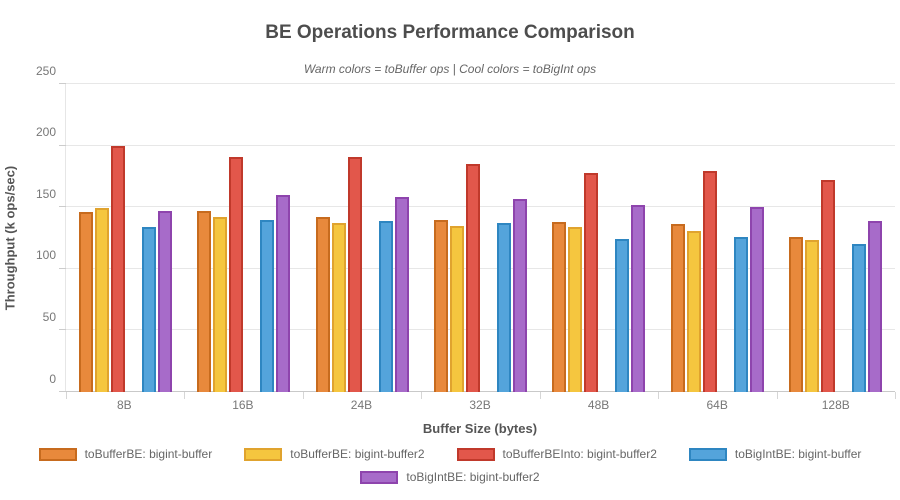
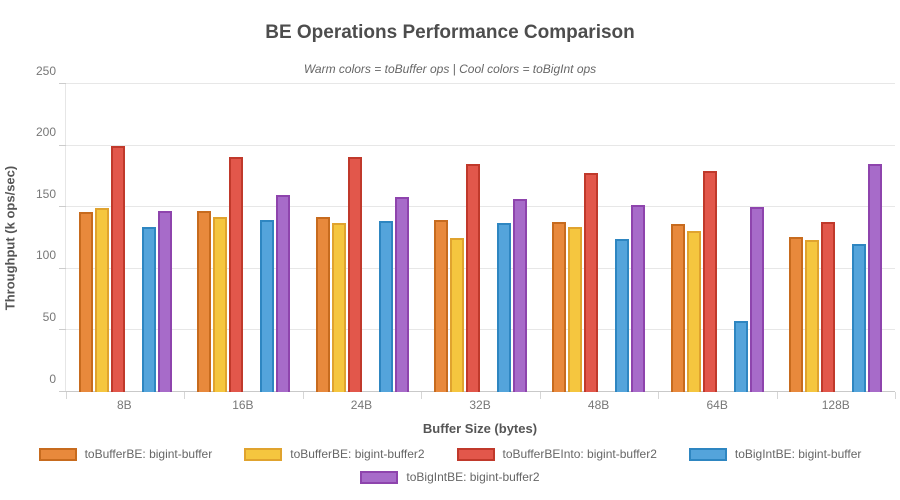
toBufferBE: bigint-buffer2/32B: 135 -> 125
toBigIntBE: bigint-buffer/64B: 126 -> 58
toBufferBEInto: bigint-buffer2/128B: 172 -> 138
toBigIntBE: bigint-buffer2/128B: 139 -> 185
